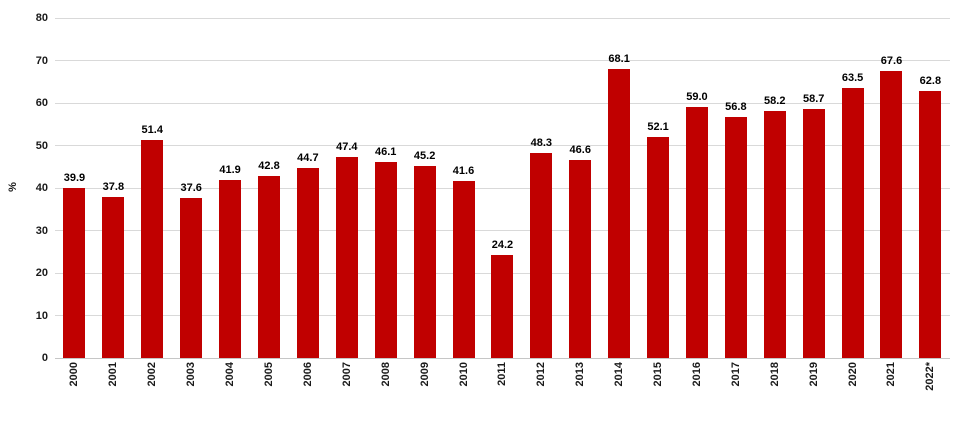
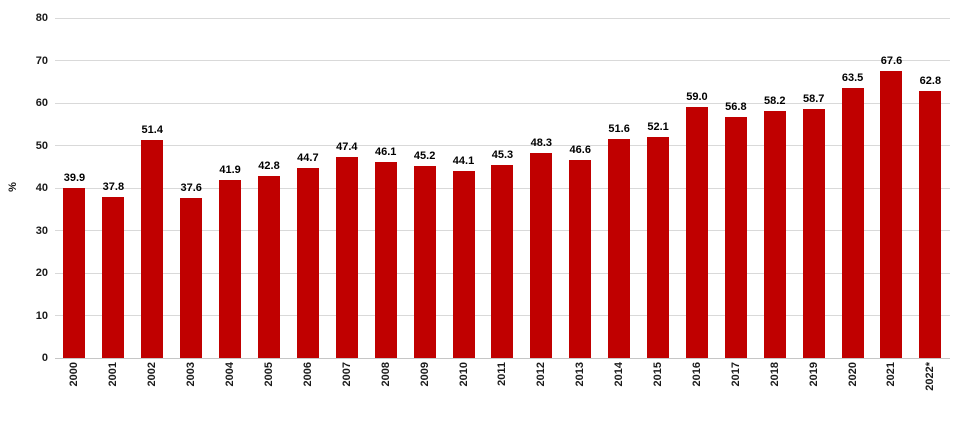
2010: 41.6 -> 44.1
2011: 24.2 -> 45.3
2014: 68.1 -> 51.6
